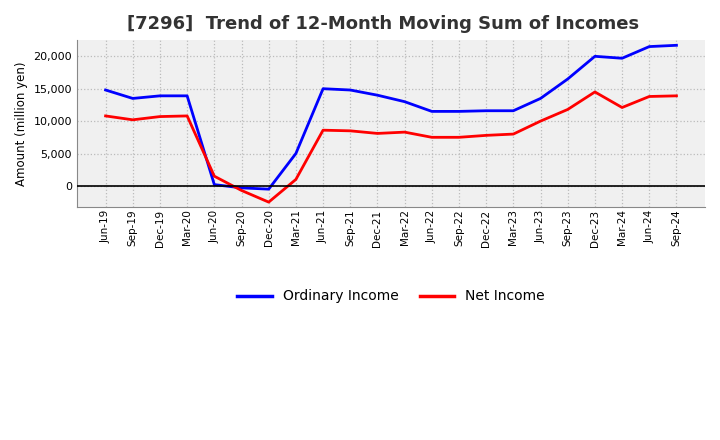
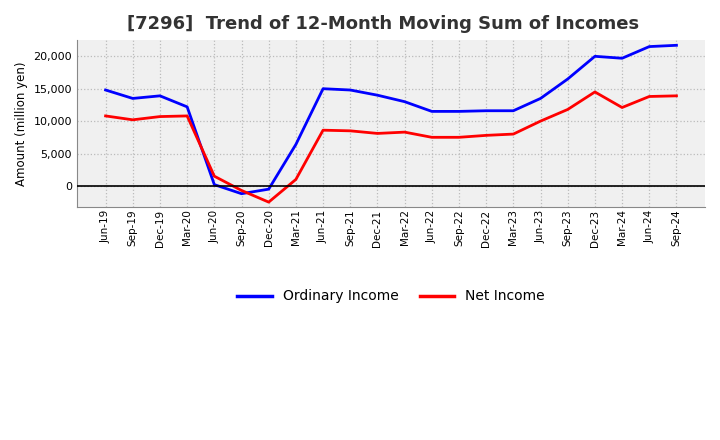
Ordinary Income/Mar-20: 13,900 -> 12,200
Ordinary Income/Sep-20: -300 -> -1,200
Ordinary Income/Mar-21: 5,000 -> 6,400
